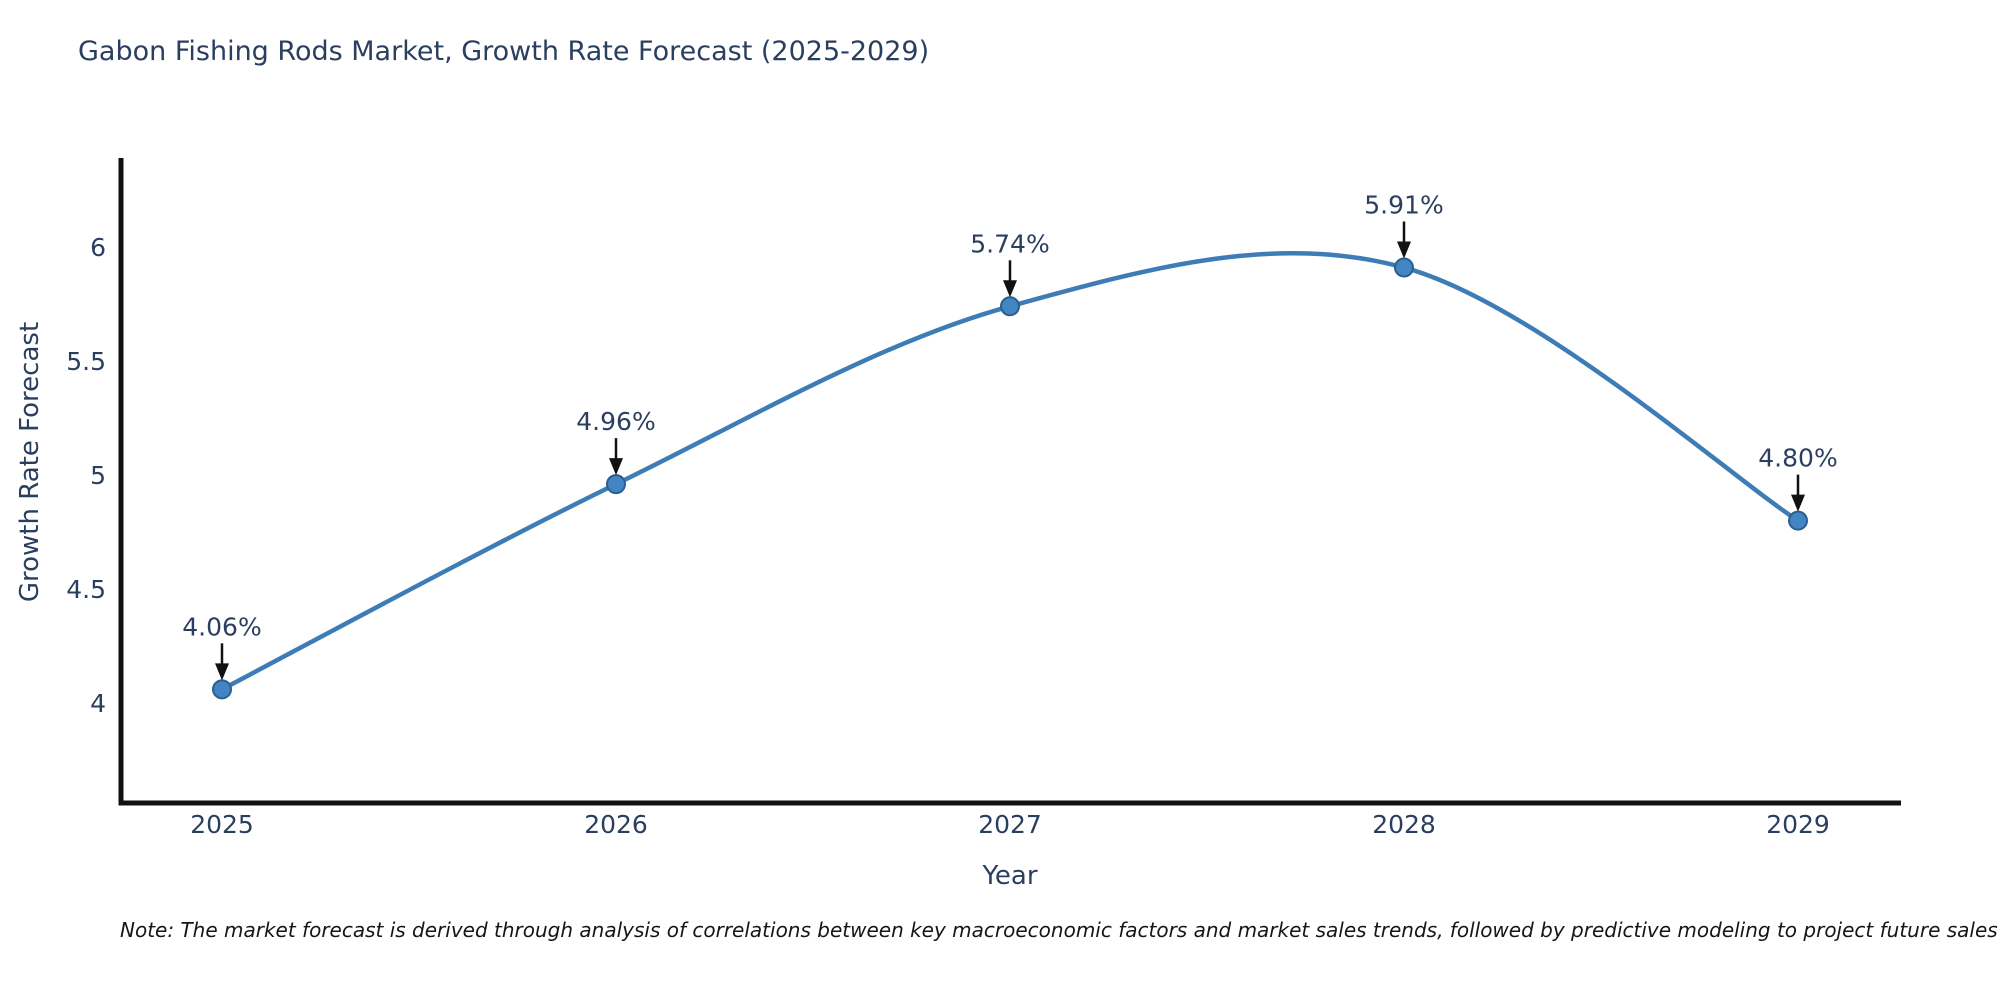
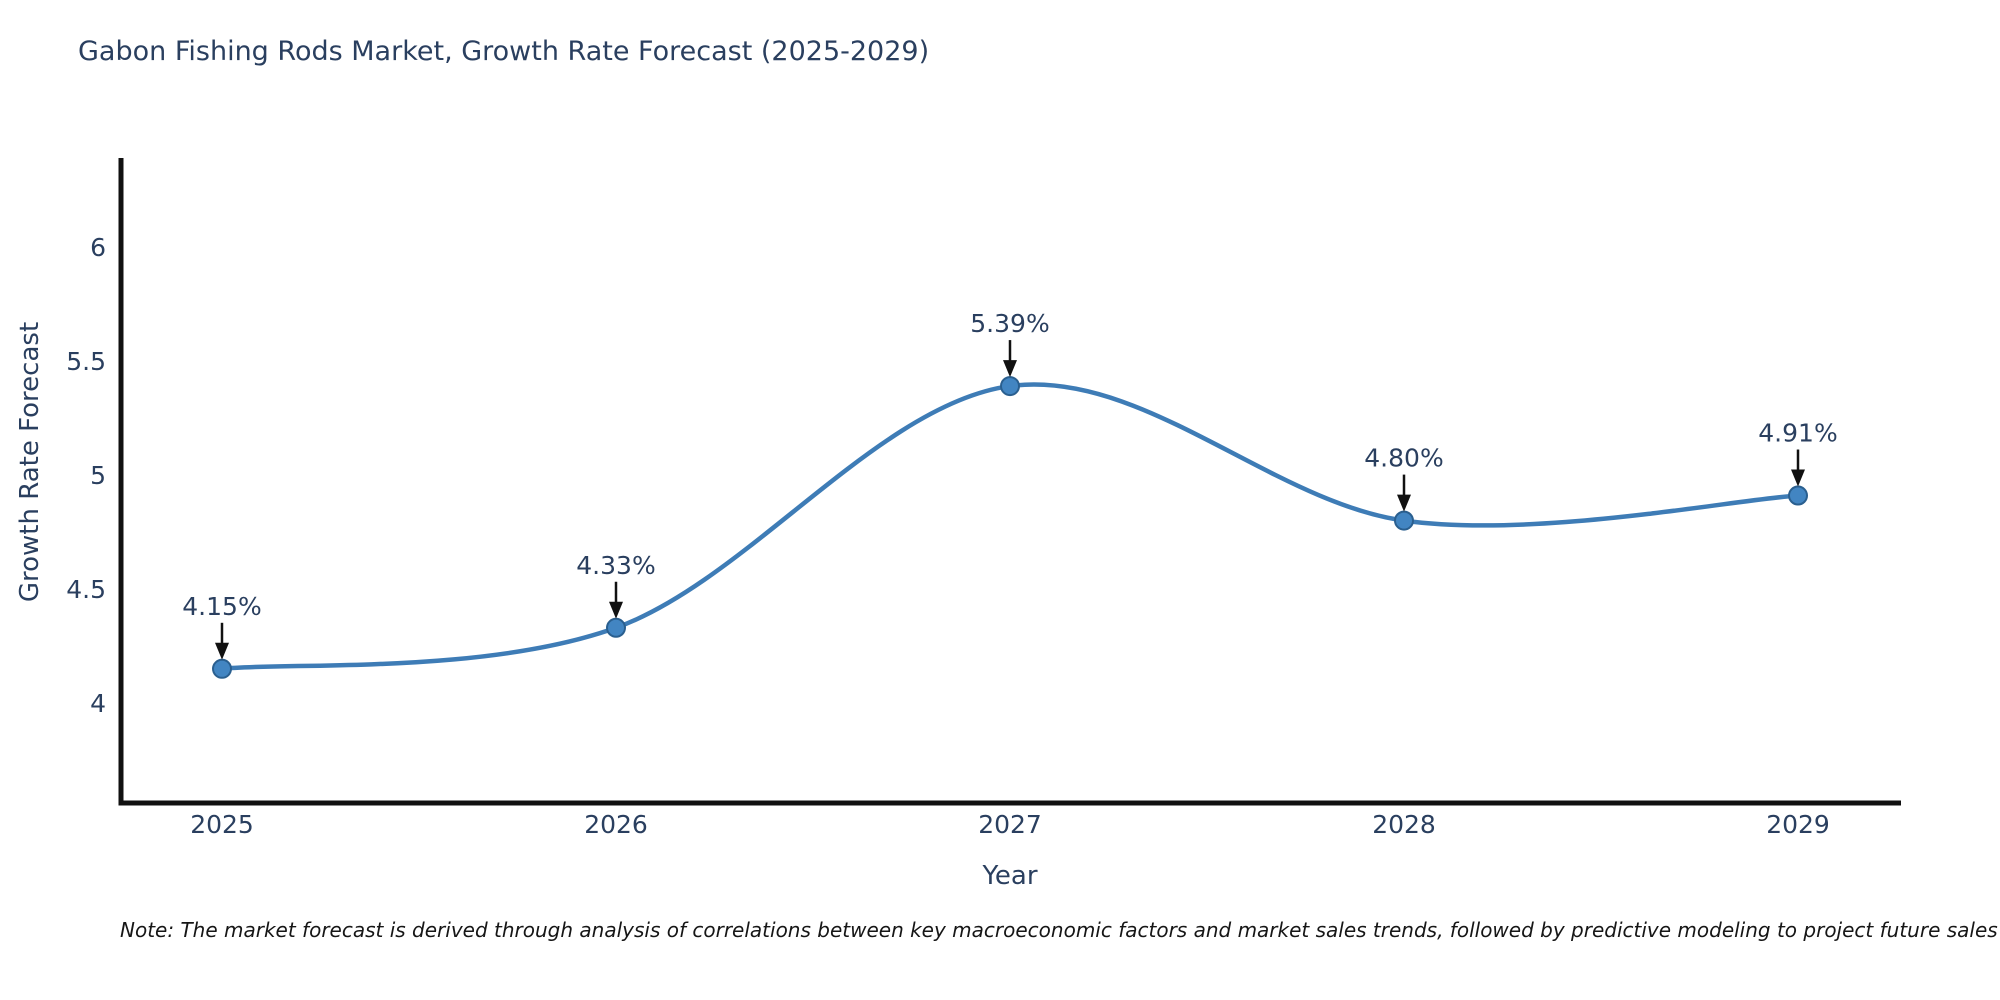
2025: 4.06% -> 4.15%
2026: 4.96% -> 4.33%
2027: 5.74% -> 5.39%
2028: 5.91% -> 4.80%
2029: 4.80% -> 4.91%
